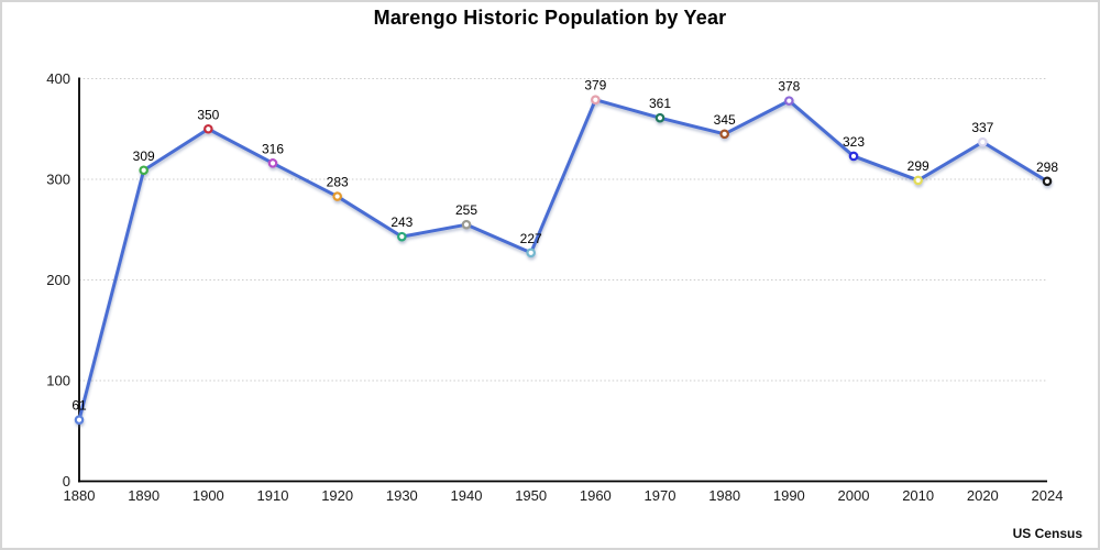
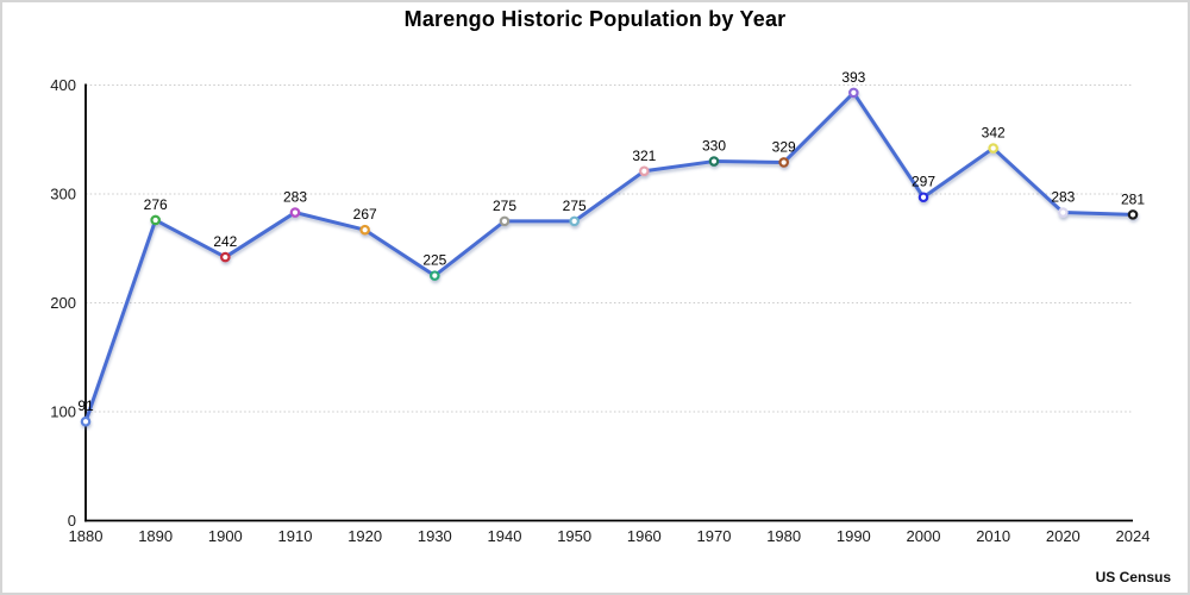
1880: 61 -> 91
1890: 309 -> 276
1900: 350 -> 242
1910: 316 -> 283
1920: 283 -> 267
1930: 243 -> 225
1940: 255 -> 275
1950: 227 -> 275
1960: 379 -> 321
1970: 361 -> 330
1980: 345 -> 329
1990: 378 -> 393
2000: 323 -> 297
2010: 299 -> 342
2020: 337 -> 283
2024: 298 -> 281
